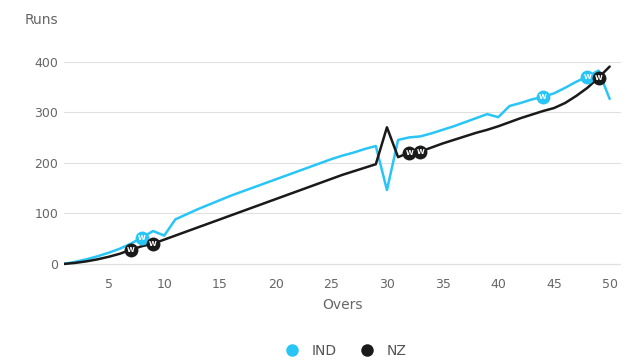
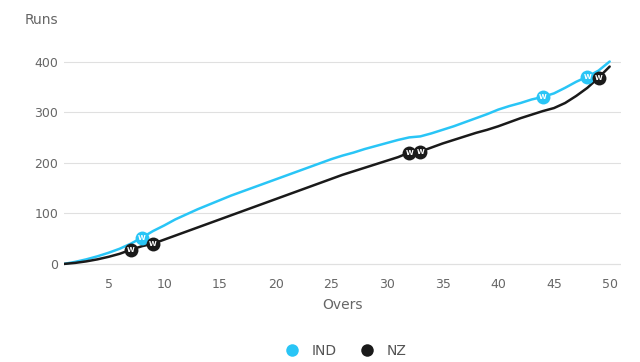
IND/10: 56 -> 76
IND/30: 146 -> 239
NZ/30: 270 -> 204
IND/40: 290 -> 305
IND/50: 326 -> 400
